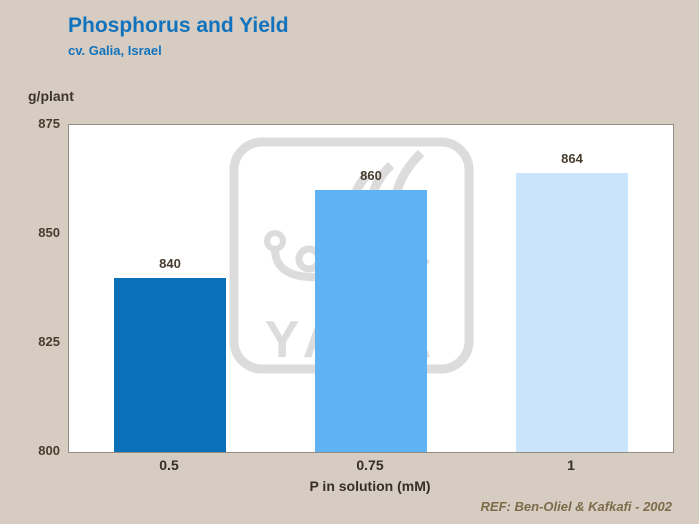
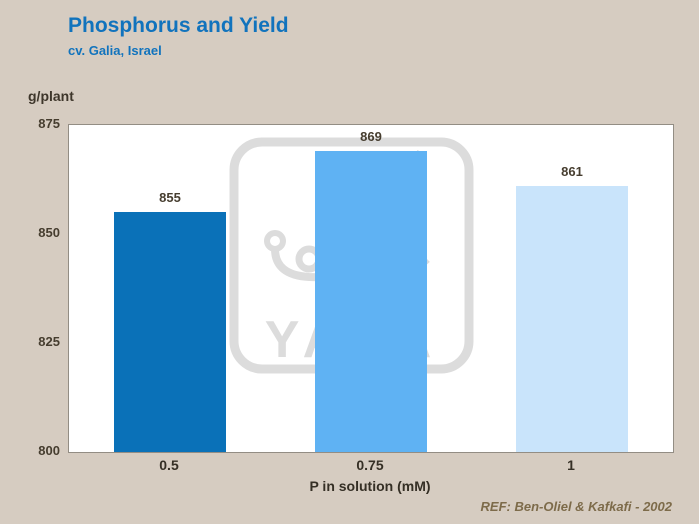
0.5: 840 -> 855
0.75: 860 -> 869
1: 864 -> 861
